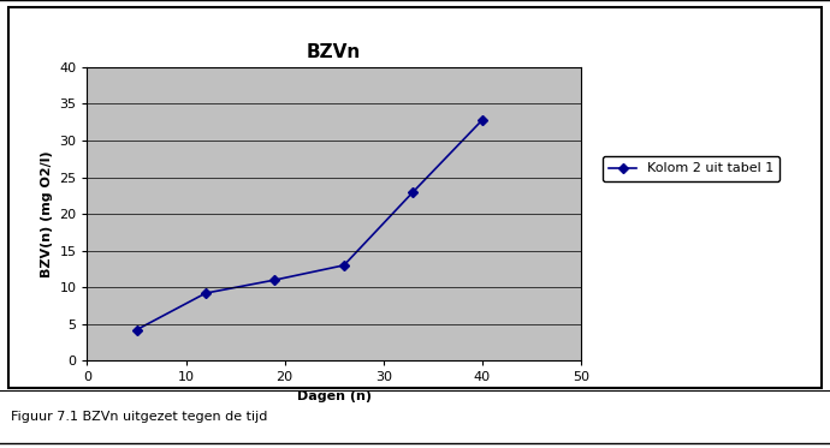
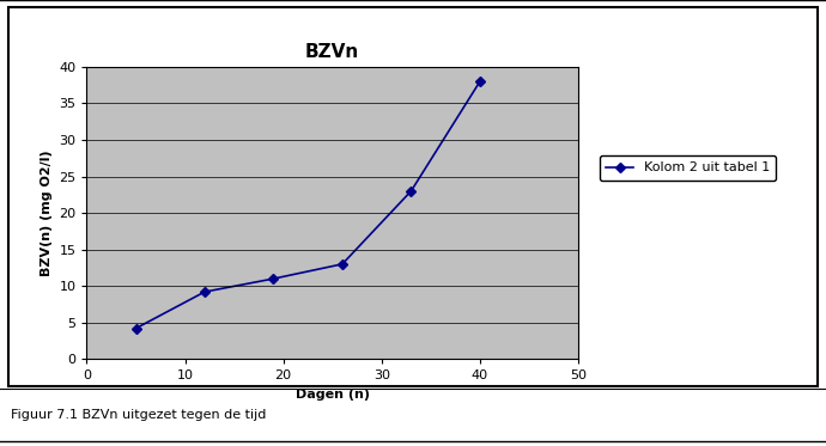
40: 32.8 -> 38.0
